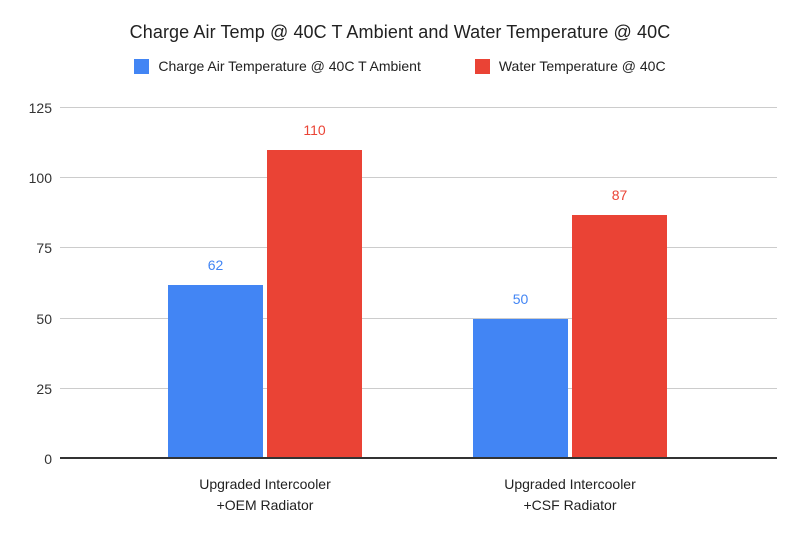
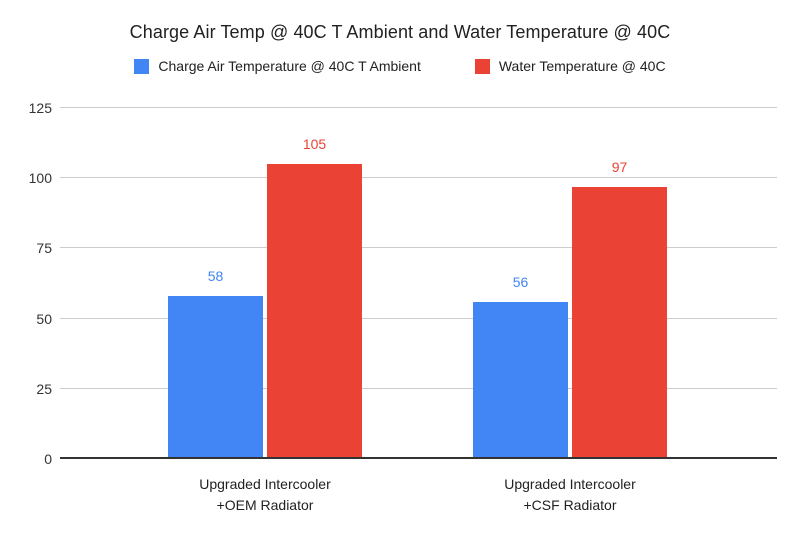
Charge Air Temperature @ 40C T Ambient/Upgraded Intercooler +OEM Radiator: 62 -> 58
Water Temperature @ 40C/Upgraded Intercooler +OEM Radiator: 110 -> 105
Charge Air Temperature @ 40C T Ambient/Upgraded Intercooler +CSF Radiator: 50 -> 56
Water Temperature @ 40C/Upgraded Intercooler +CSF Radiator: 87 -> 97
